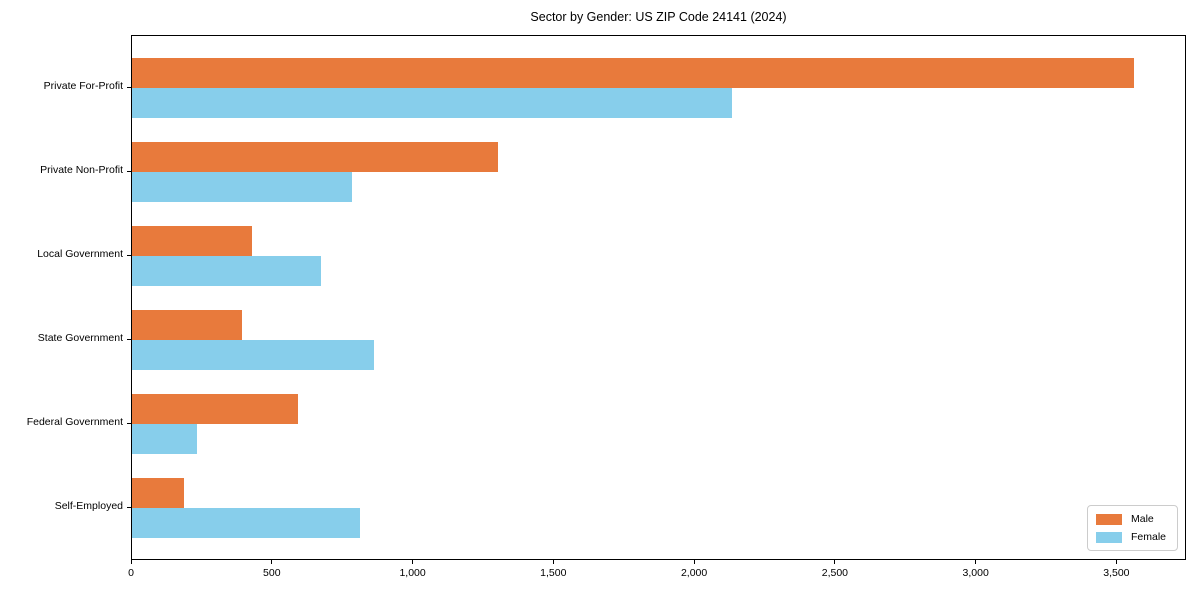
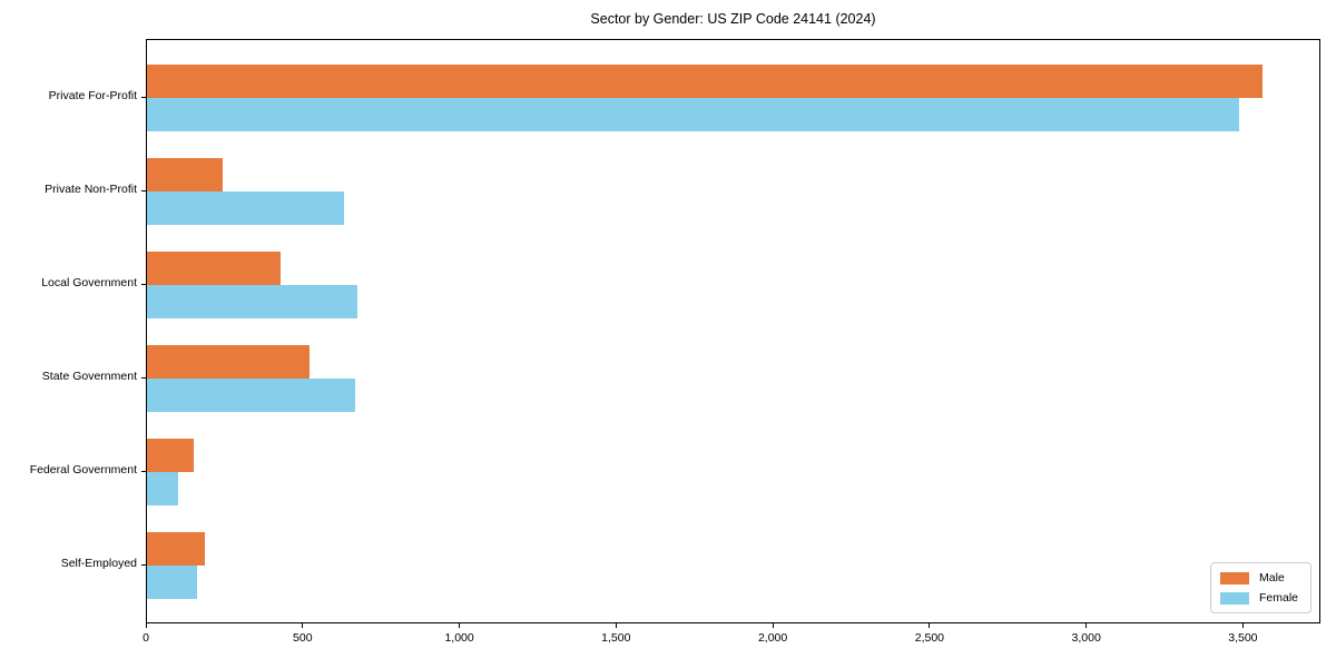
Female/Private For-Profit: 2130 -> 3480
Male/Private Non-Profit: 1300 -> 240
Female/Private Non-Profit: 780 -> 630
Male/State Government: 390 -> 520
Female/State Government: 860 -> 660
Male/Federal Government: 590 -> 150
Female/Federal Government: 230 -> 100
Female/Self-Employed: 810 -> 160
